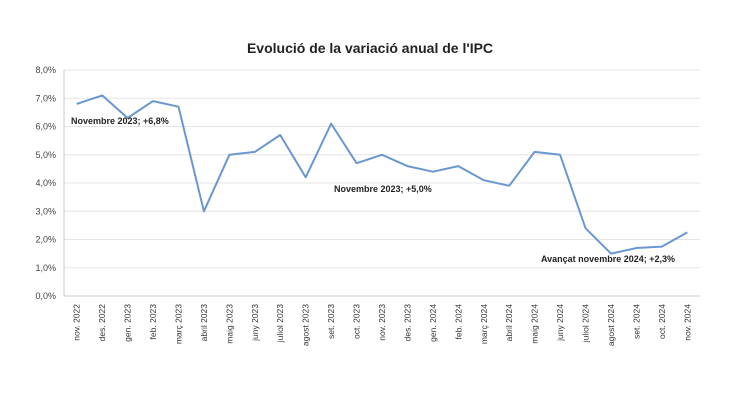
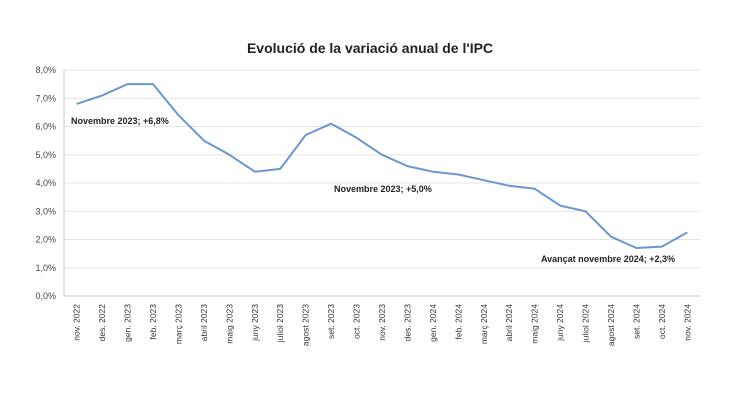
gen. 2023: 6,3% -> 7,5%
feb. 2023: 6,9% -> 7,5%
març 2023: 6,7% -> 6,4%
abril 2023: 3,0% -> 5,5%
juny 2023: 5,1% -> 4,4%
juliol 2023: 5,7% -> 4,5%
agost 2023: 4,2% -> 5,7%
oct. 2023: 4,7% -> 5,6%
feb. 2024: 4,6% -> 4,3%
maig 2024: 5,1% -> 3,8%
juny 2024: 5,0% -> 3,2%
juliol 2024: 2,4% -> 3,0%
agost 2024: 1,5% -> 2,1%
